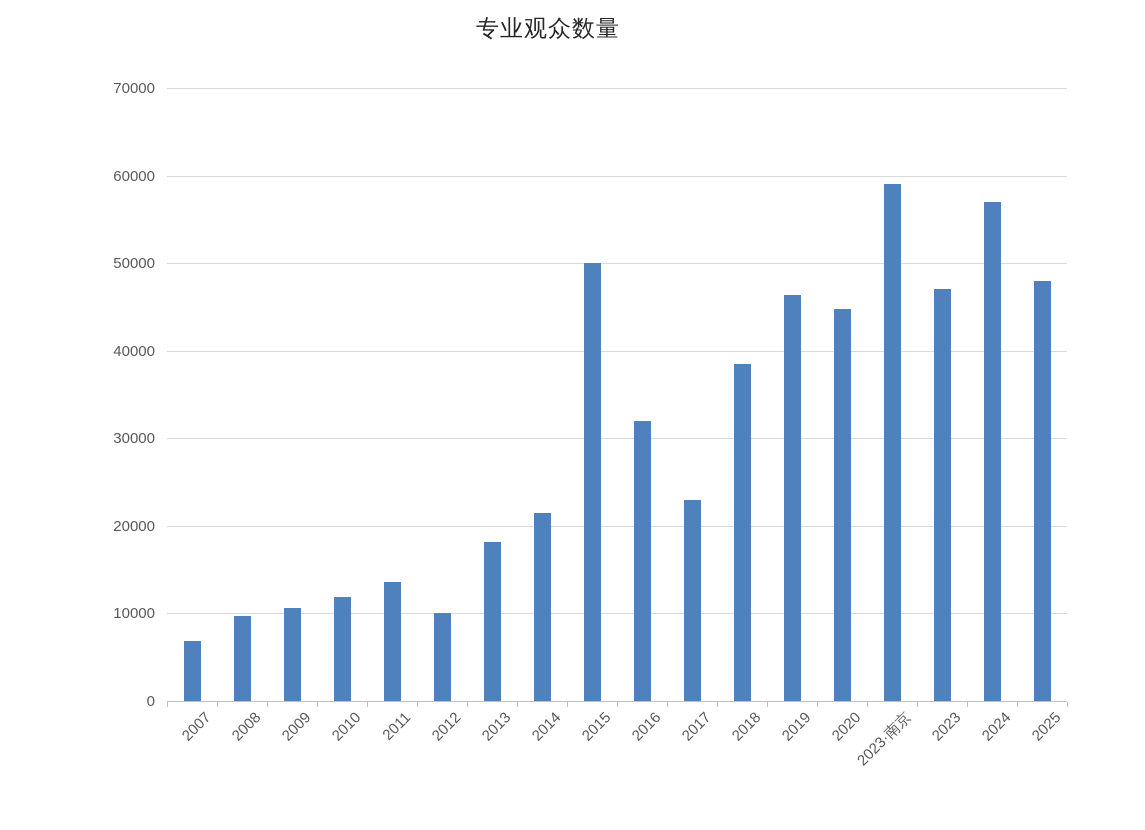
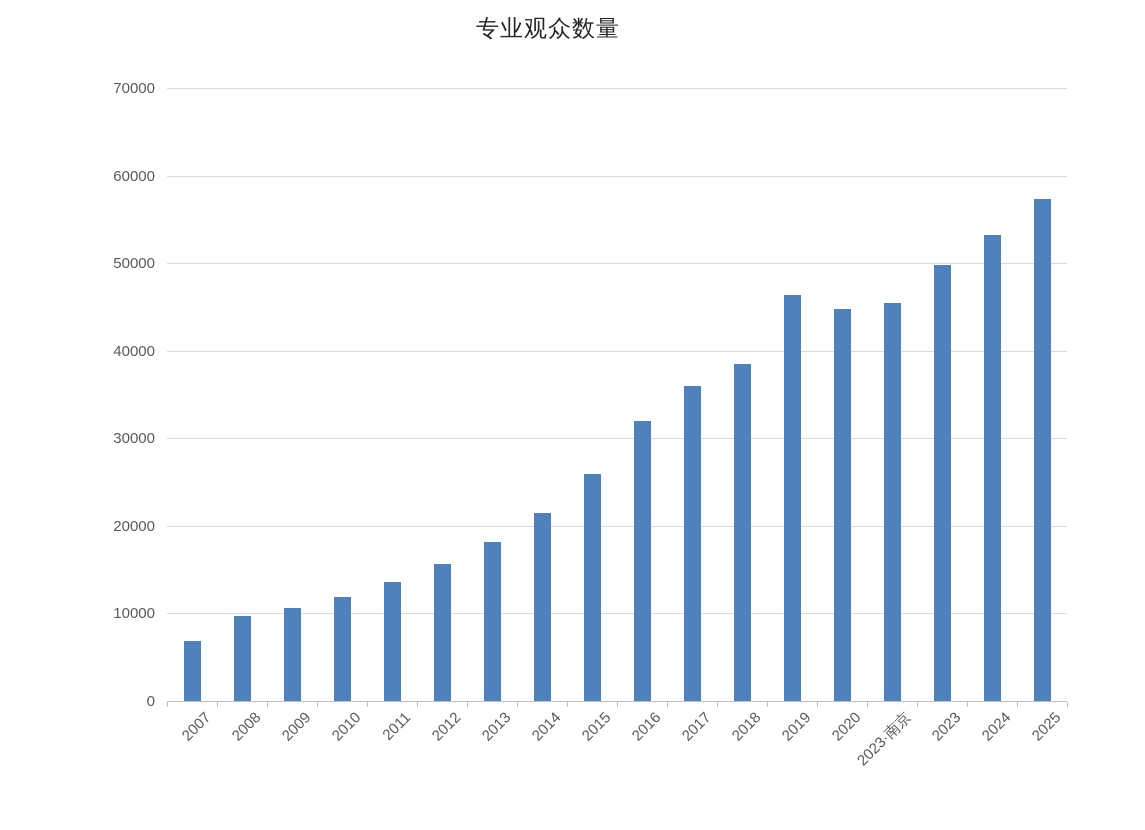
2012: 10000 -> 16000
2015: 50000 -> 26000
2017: 23000 -> 36000
2023·南京: 59000 -> 46000
2023: 47000 -> 50000
2024: 57000 -> 53000
2025: 48000 -> 57000
